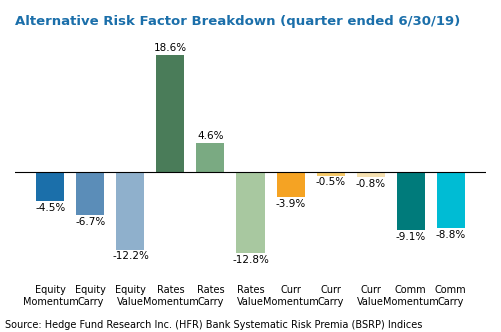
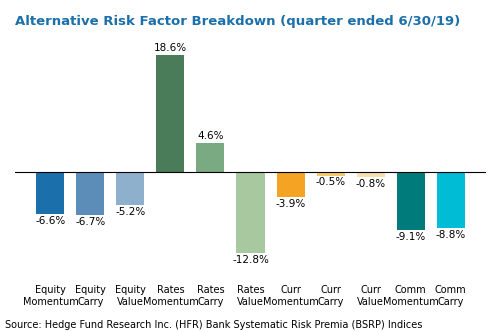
Equity Momentum: -4.5% -> -6.6%
Equity Value: -12.2% -> -5.2%
